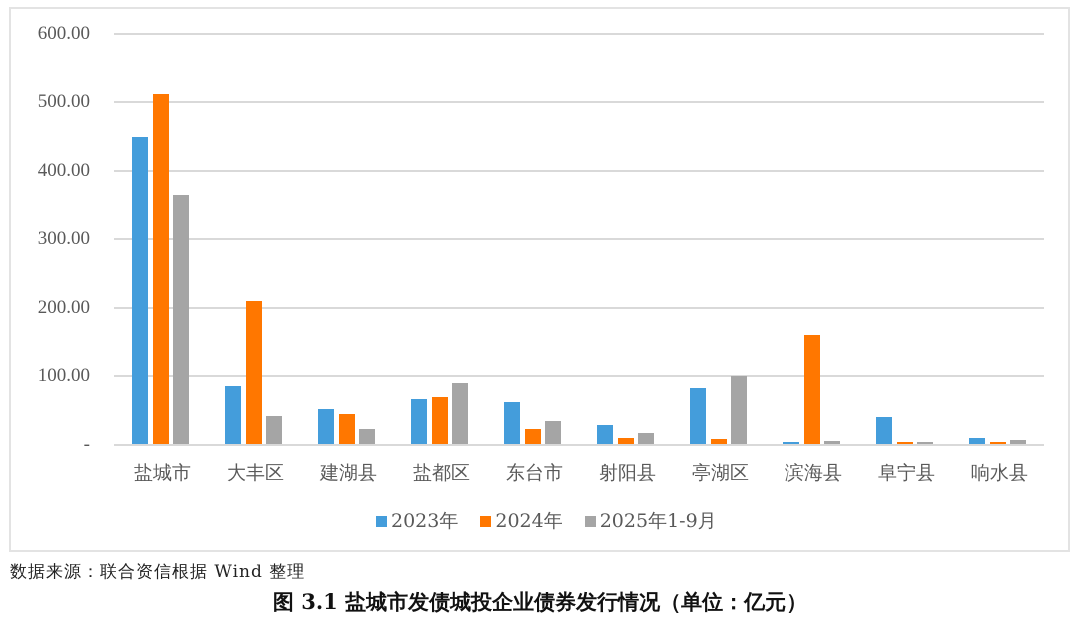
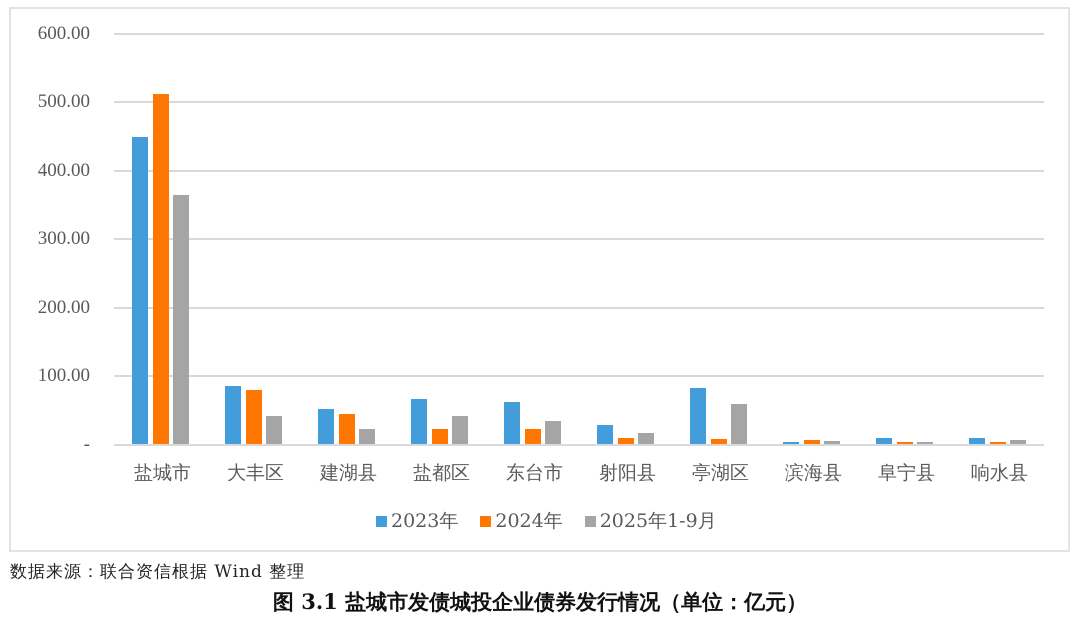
2024年/大丰区: 210 -> 80
2024年/盐都区: 70 -> 20
2025年1-9月/盐都区: 90 -> 40
2025年1-9月/亭湖区: 100 -> 60
2024年/滨海县: 160 -> 10
2023年/阜宁县: 40 -> 10
